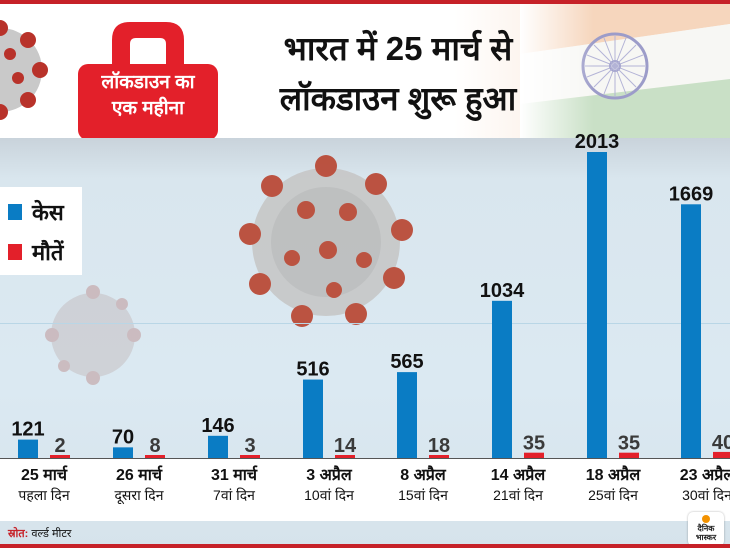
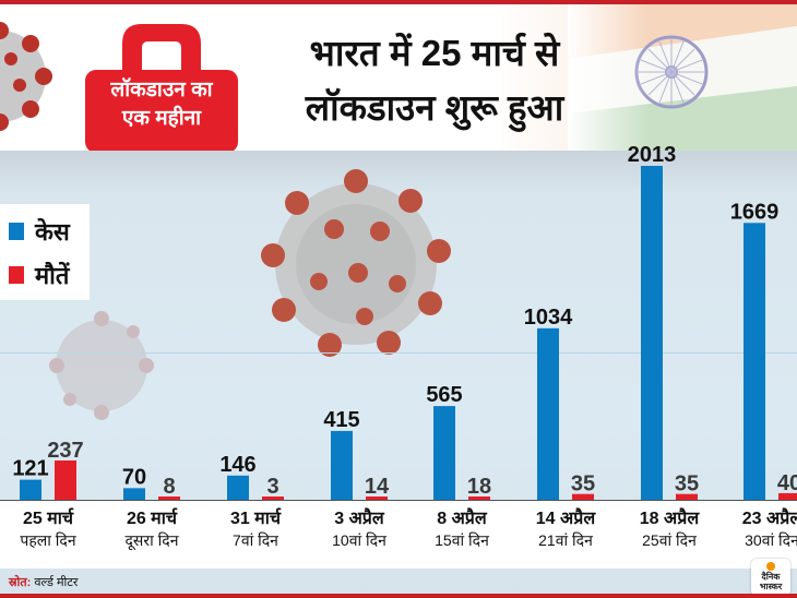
मौतें/25 मार्च: 2 -> 237
केस/3 अप्रैल: 516 -> 415
